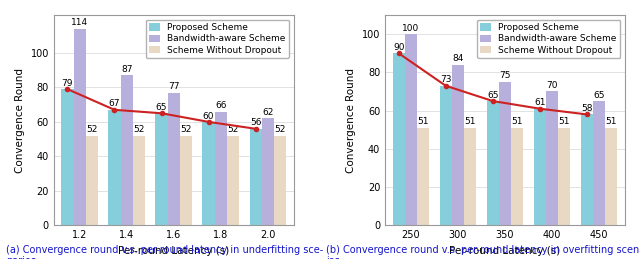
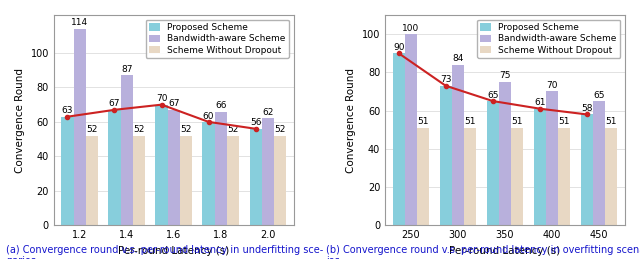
Proposed Scheme/1.2: 79 -> 63
Proposed Scheme/1.6: 65 -> 70
Bandwidth-aware Scheme/1.6: 77 -> 67
